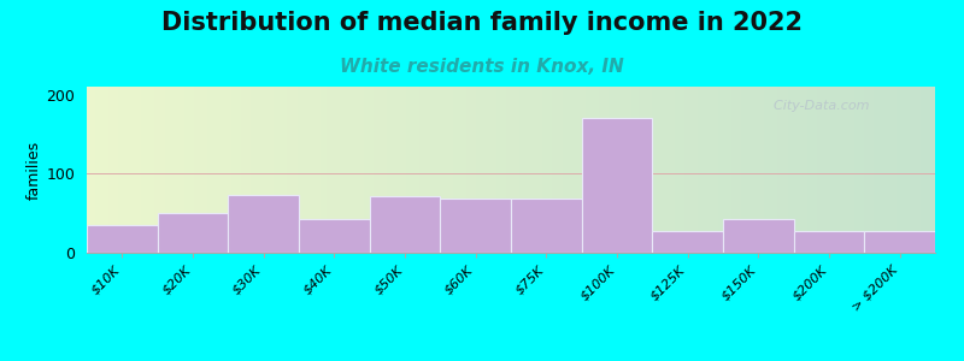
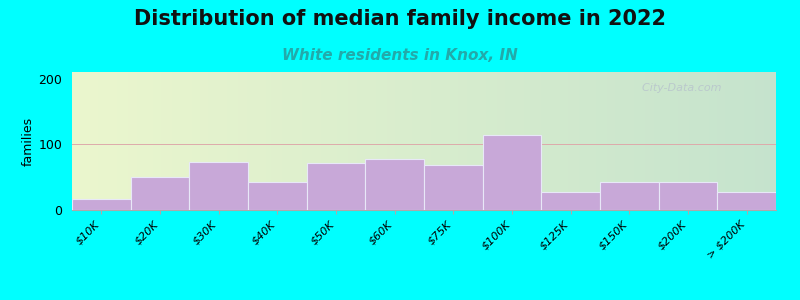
$10K: 35 -> 16
$60K: 68 -> 78
$100K: 170 -> 114
$200K: 27 -> 42
